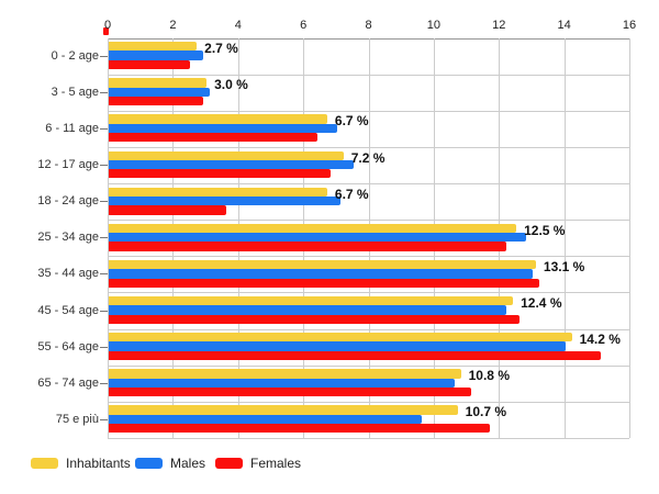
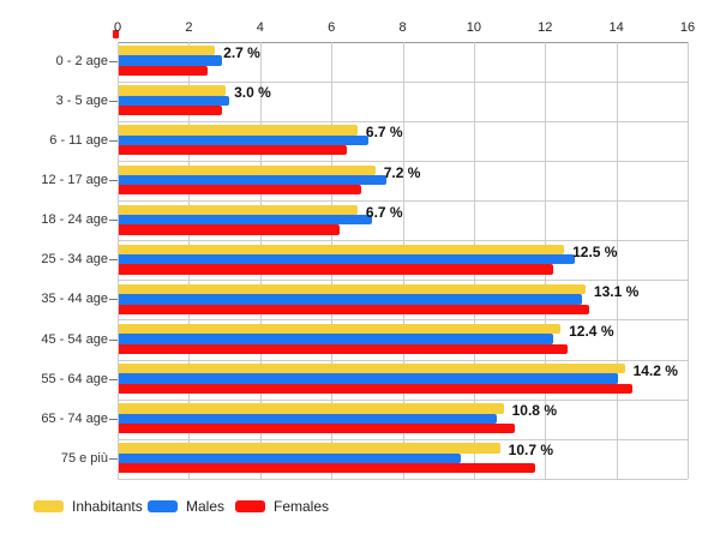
Females/18 - 24 age: 3.6 -> 6.2
Females/55 - 64 age: 15.1 -> 14.4
